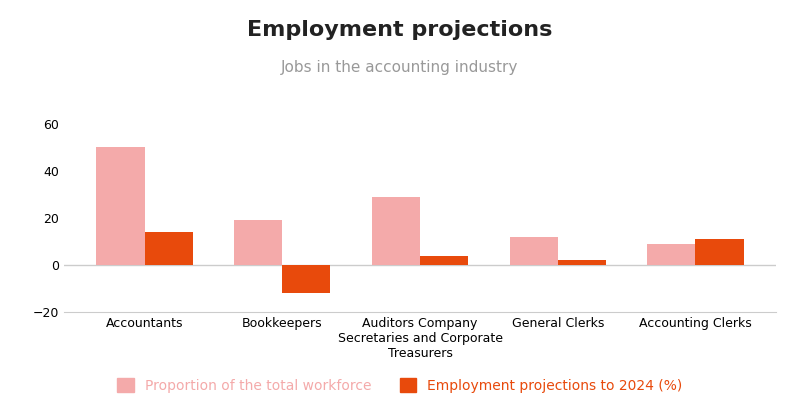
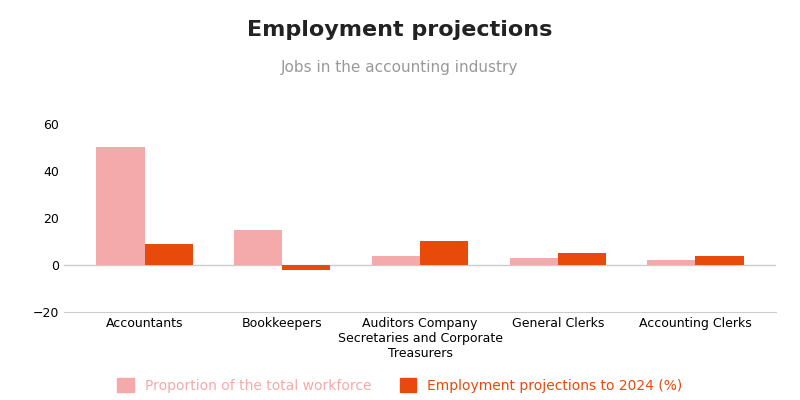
Employment projections to 2024 (%)/Accountants: 14 -> 9
Proportion of the total workforce/Bookkeepers: 19 -> 15
Employment projections to 2024 (%)/Bookkeepers: -12 -> -2
Proportion of the total workforce/Auditors Company Secretaries and Corporate Treasurers: 29 -> 4
Employment projections to 2024 (%)/Auditors Company Secretaries and Corporate Treasurers: 4 -> 10
Proportion of the total workforce/General Clerks: 12 -> 3
Employment projections to 2024 (%)/General Clerks: 2 -> 5
Proportion of the total workforce/Accounting Clerks: 9 -> 2
Employment projections to 2024 (%)/Accounting Clerks: 11 -> 4
